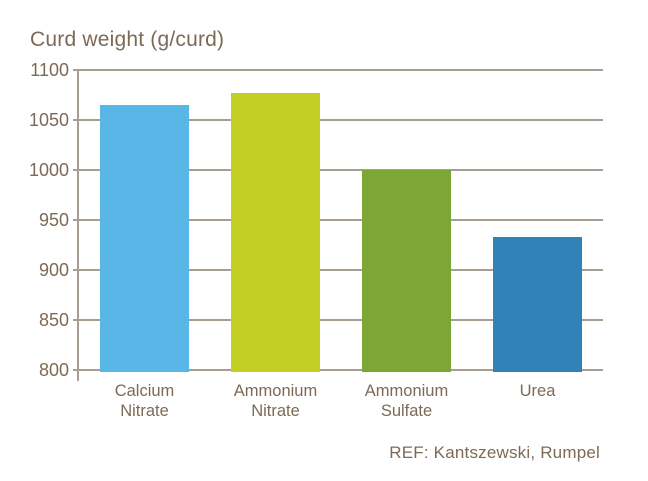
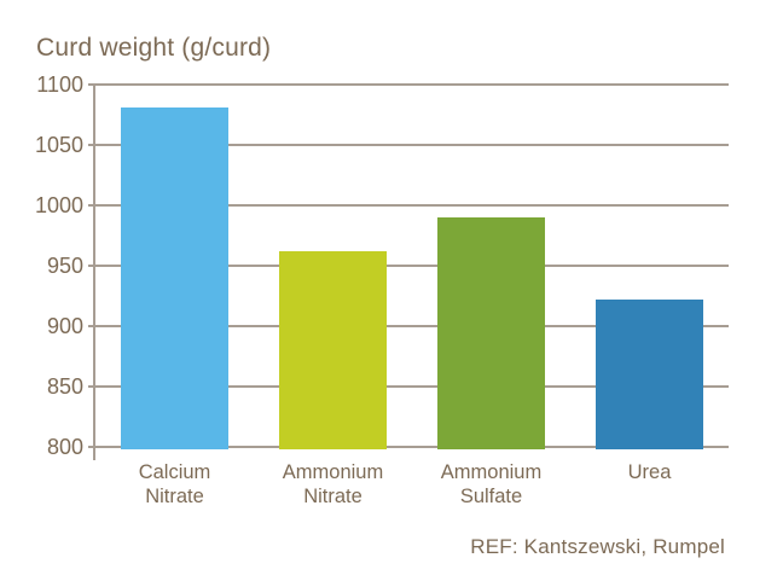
Calcium Nitrate: 1065 -> 1081
Ammonium Nitrate: 1077 -> 962
Ammonium Sulfate: 1000 -> 990
Urea: 933 -> 922
